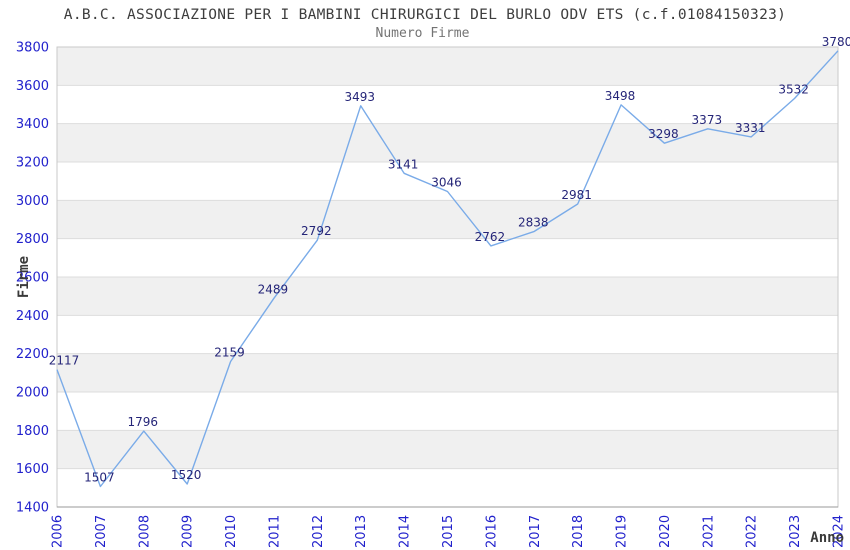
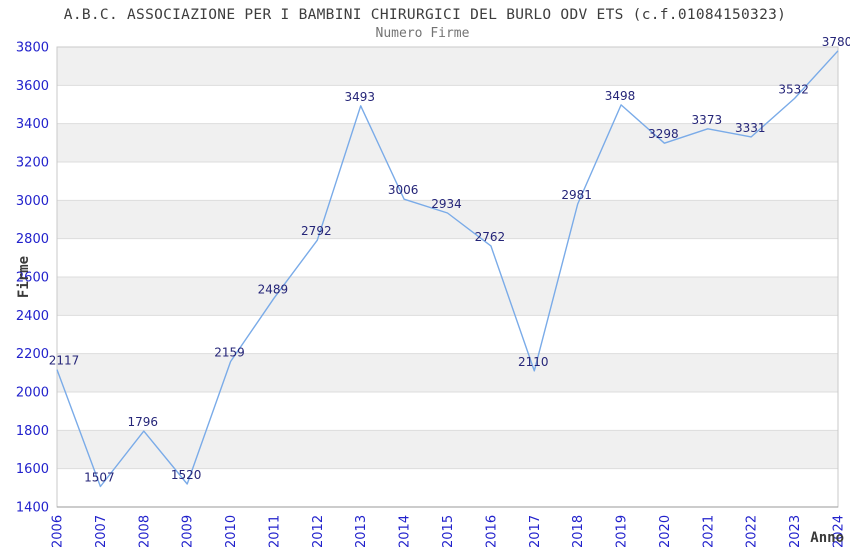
2014: 3141 -> 3006
2015: 3046 -> 2934
2017: 2838 -> 2110
